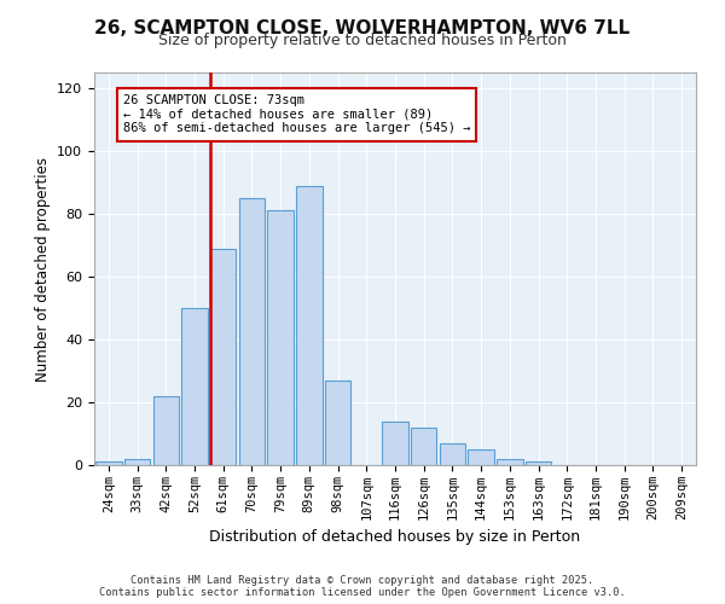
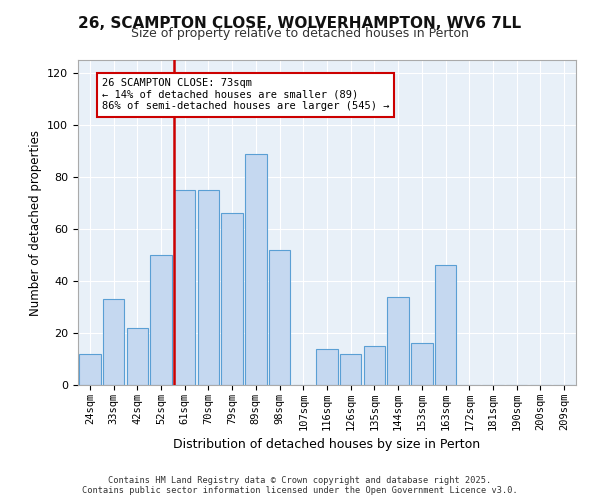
24sqm: 1 -> 12
33sqm: 2 -> 33
61sqm: 69 -> 75
70sqm: 85 -> 75
79sqm: 81 -> 66
98sqm: 27 -> 52
135sqm: 7 -> 15
144sqm: 5 -> 34
153sqm: 2 -> 16
163sqm: 1 -> 46
